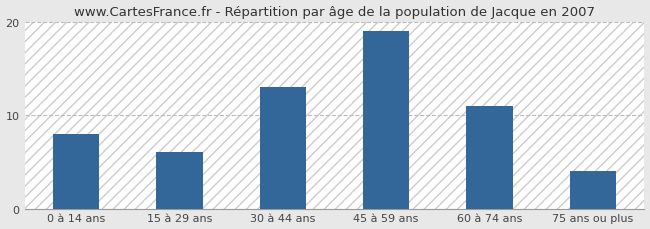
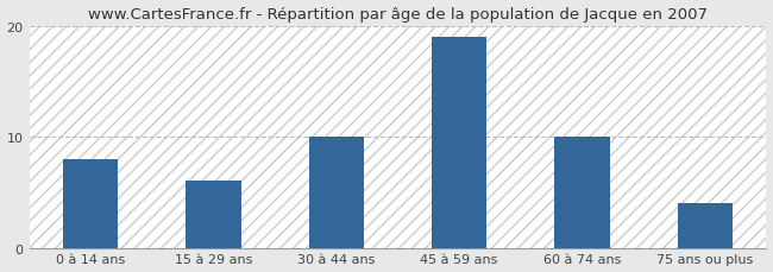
30 à 44 ans: 13 -> 10
60 à 74 ans: 11 -> 10
